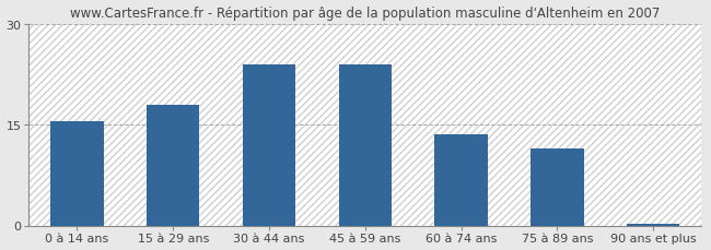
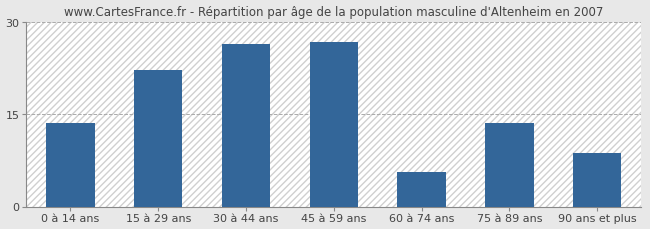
0 à 14 ans: 15.5 -> 13.6
15 à 29 ans: 18.0 -> 22.2
30 à 44 ans: 24.0 -> 26.4
45 à 59 ans: 24.0 -> 26.6
60 à 74 ans: 13.5 -> 5.6
75 à 89 ans: 11.5 -> 13.6
90 ans et plus: 0.3 -> 8.6
